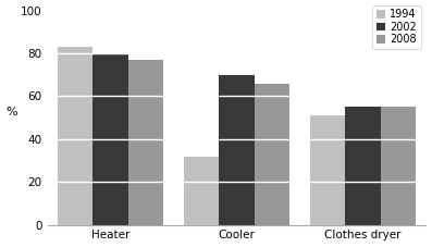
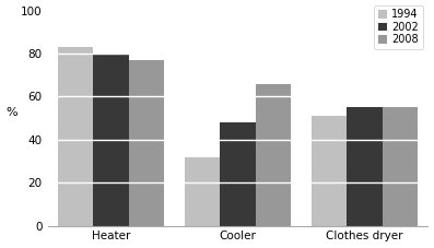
2002/Cooler: 70 -> 48
